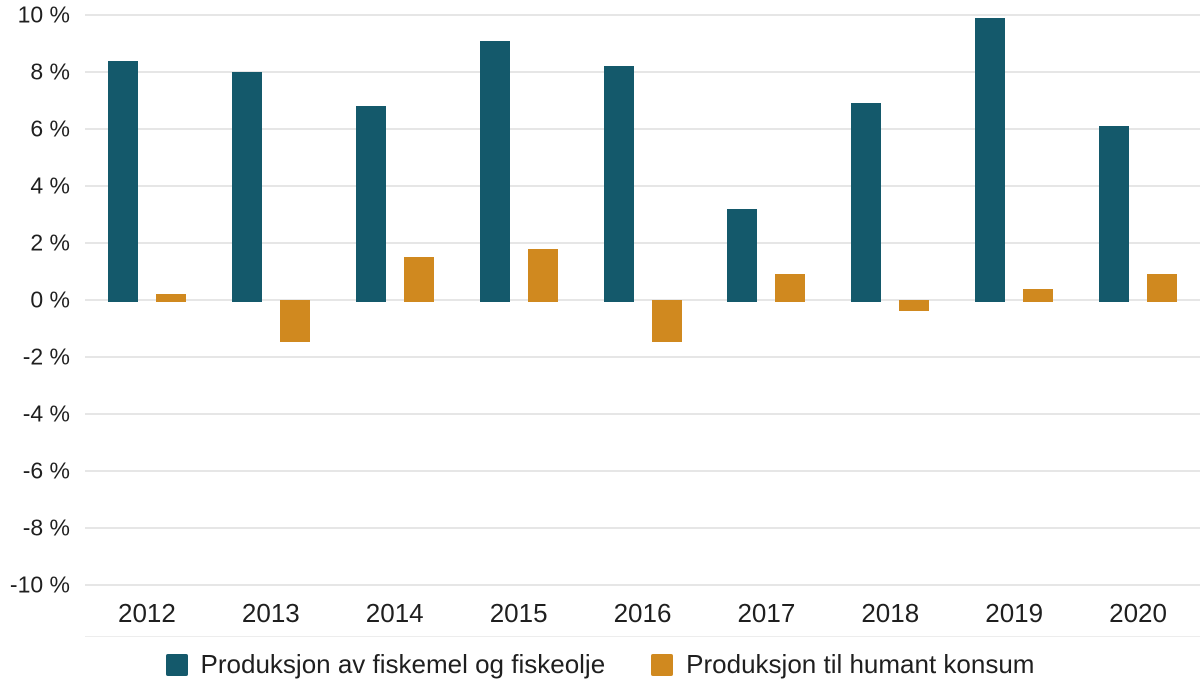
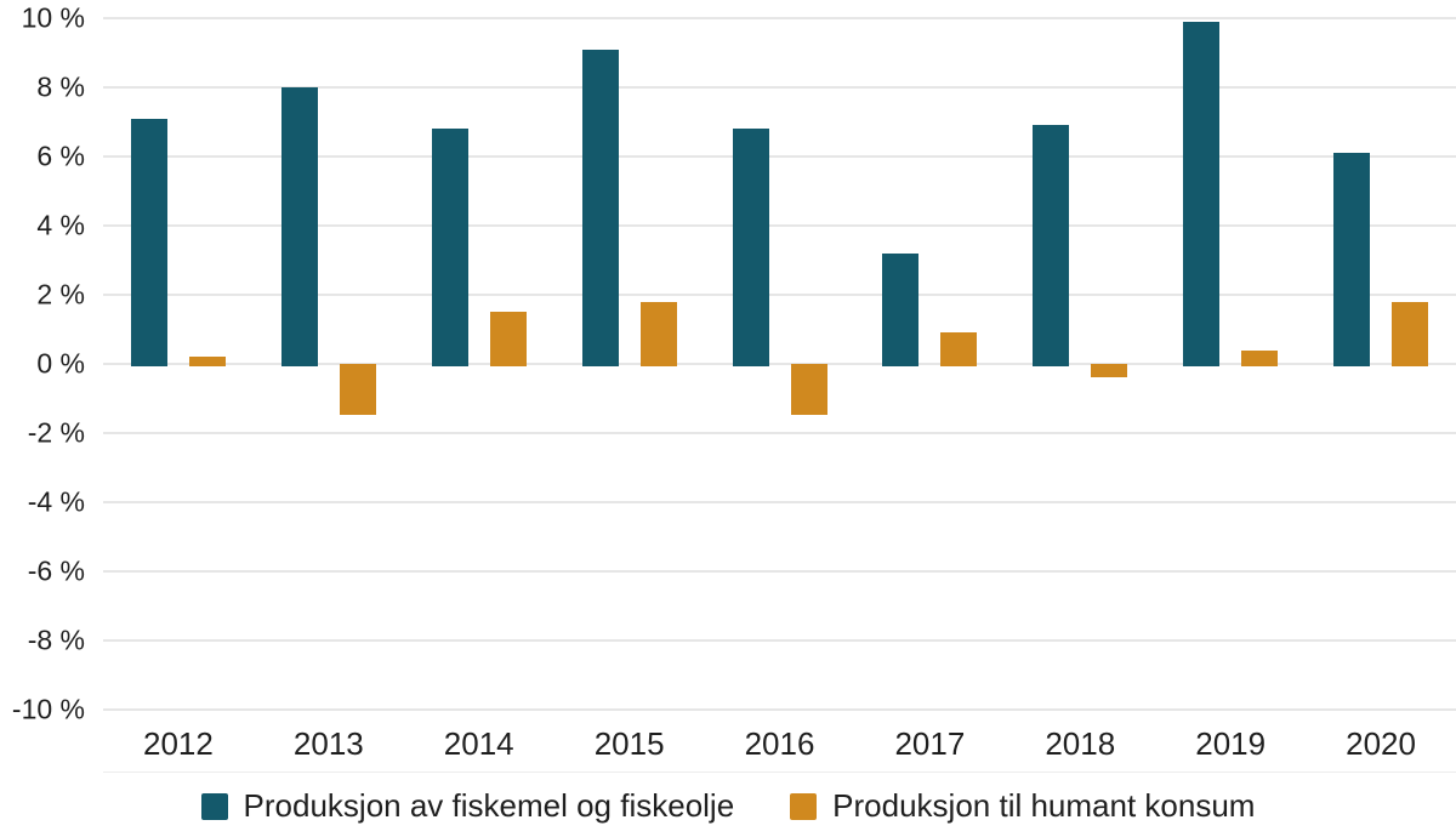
Produksjon av fiskemel og fiskeolje/2012: 8.4% -> 7.1%
Produksjon av fiskemel og fiskeolje/2016: 8.2% -> 6.8%
Produksjon til humant konsum/2020: 0.9% -> 1.8%
